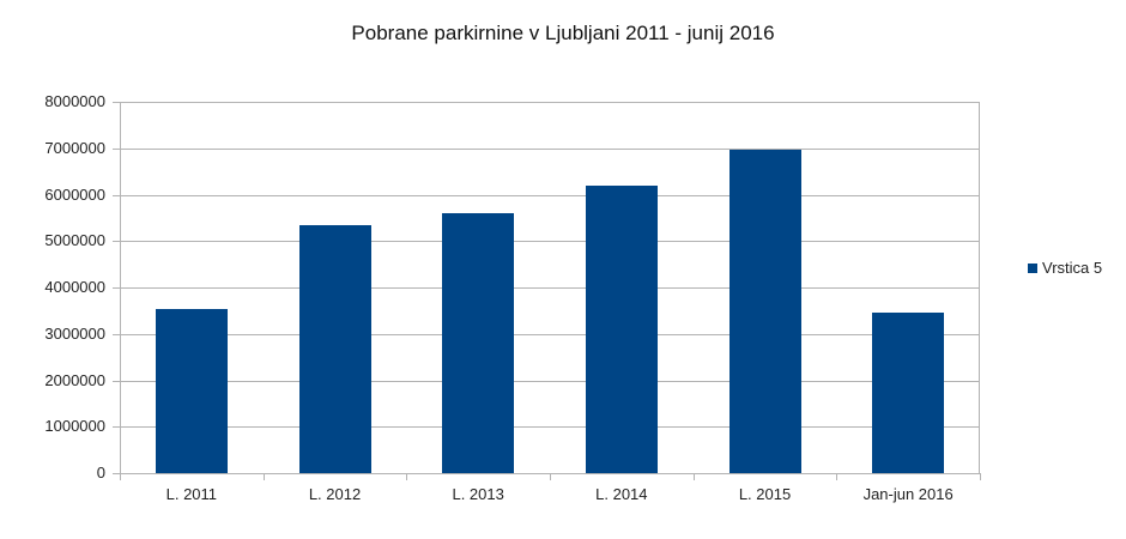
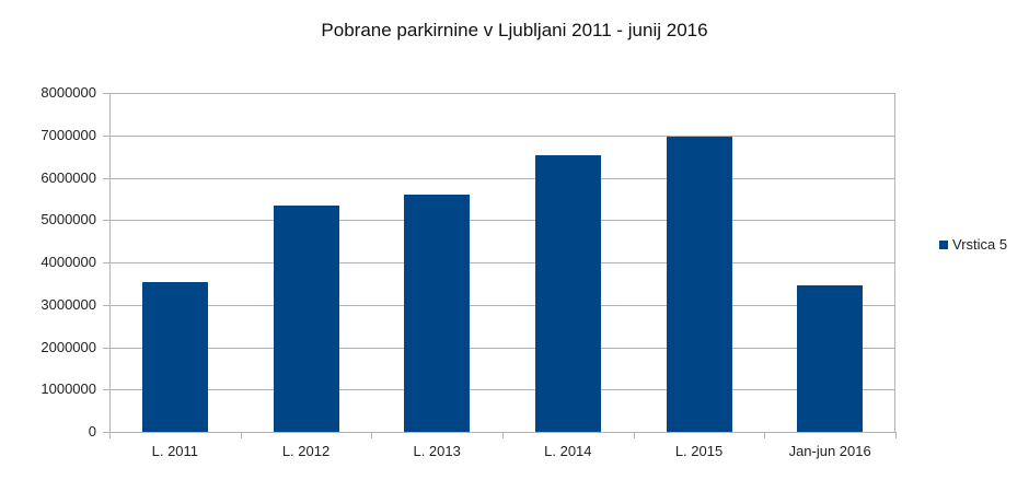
L. 2014: 6200000 -> 6500000
